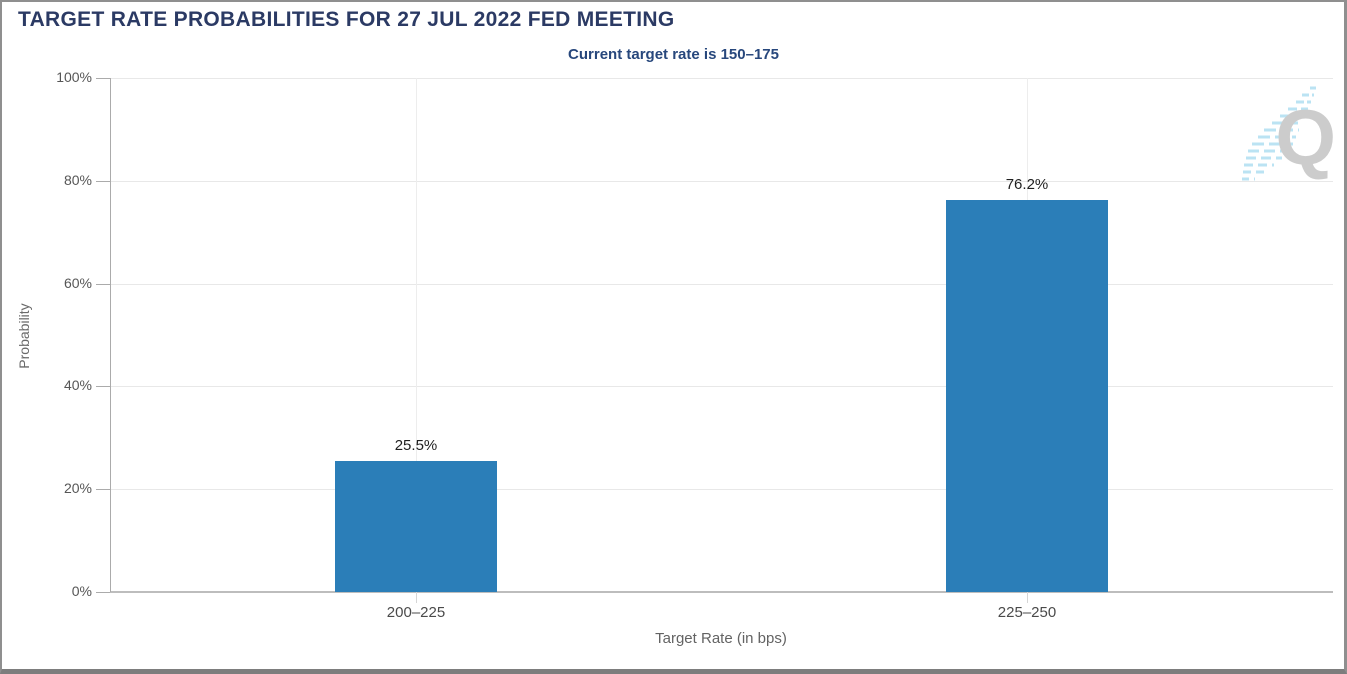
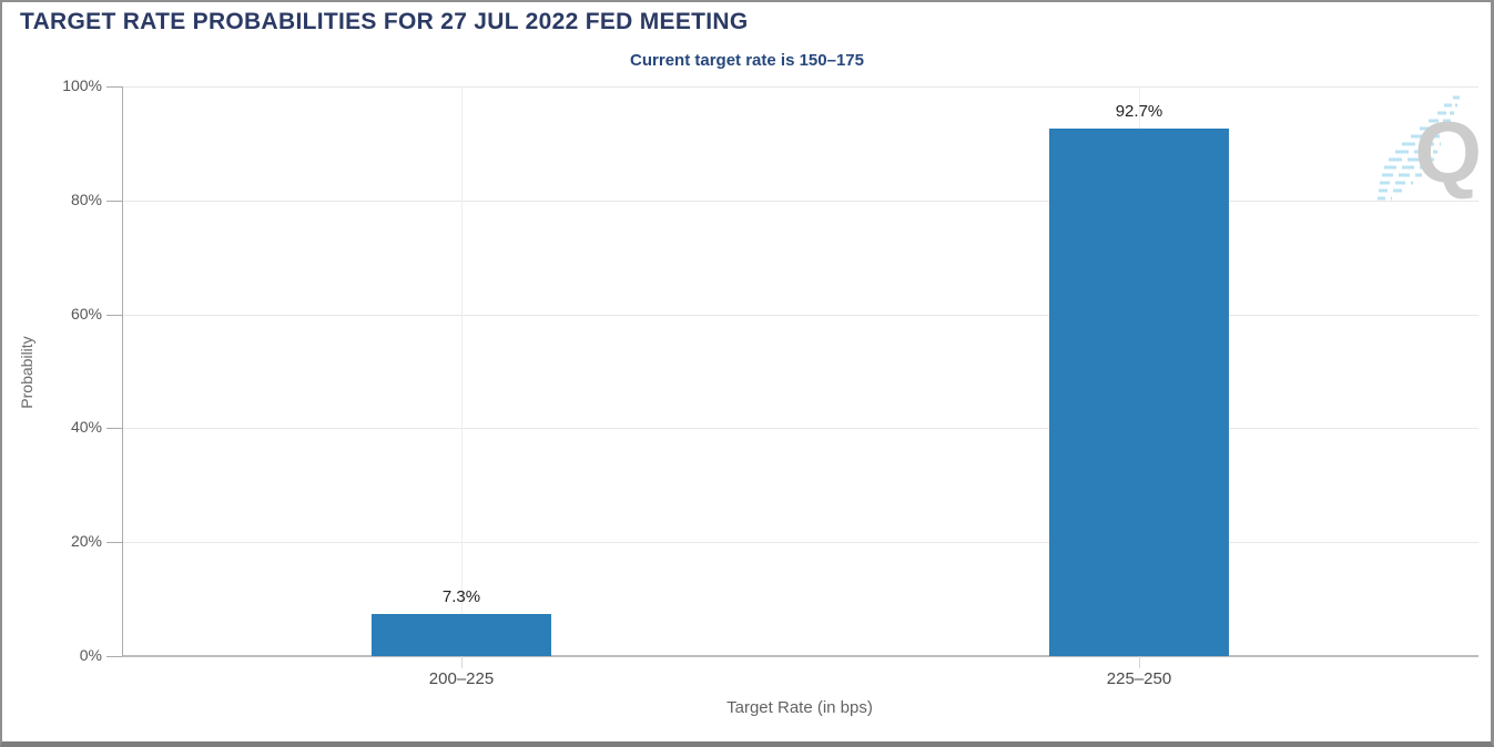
200–225: 25.5% -> 7.3%
225–250: 76.2% -> 92.7%
